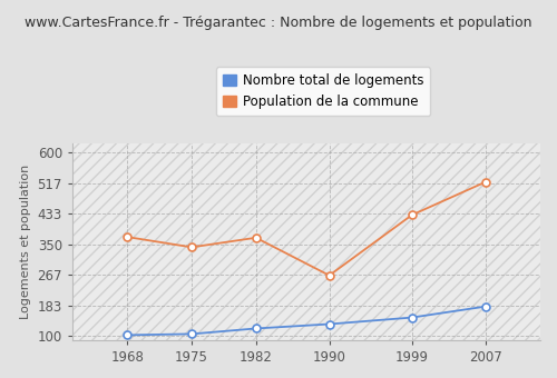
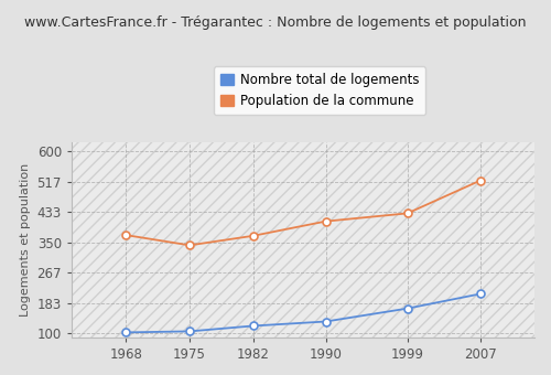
Population de la commune/1990: 265 -> 408
Nombre total de logements/1999: 150 -> 168
Nombre total de logements/2007: 180 -> 208
